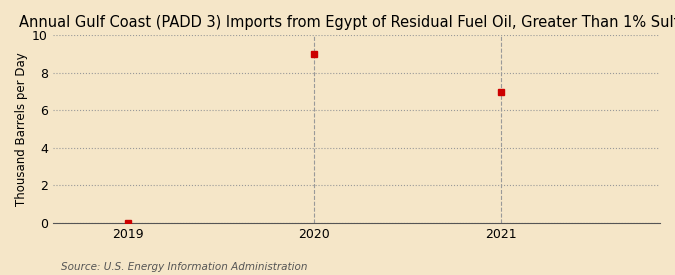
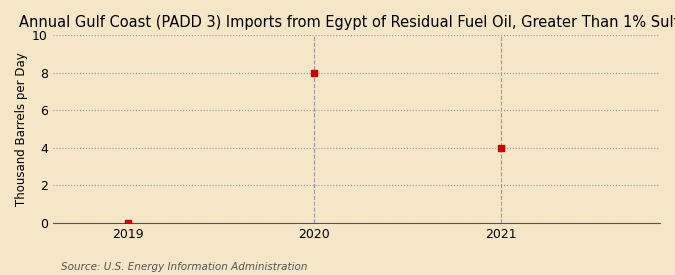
2020: 9 -> 8
2021: 7 -> 4
